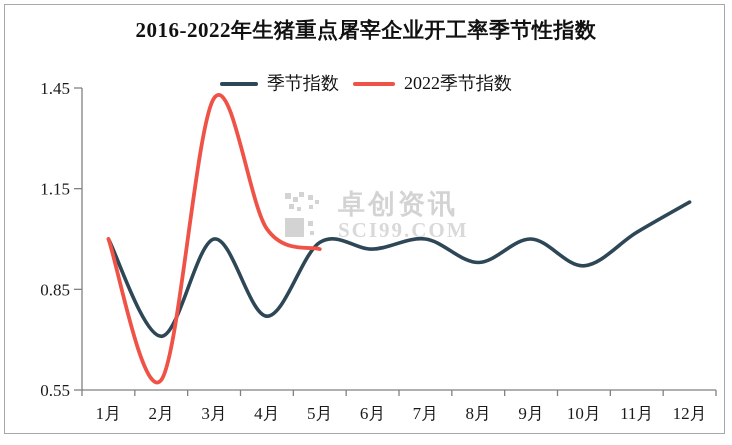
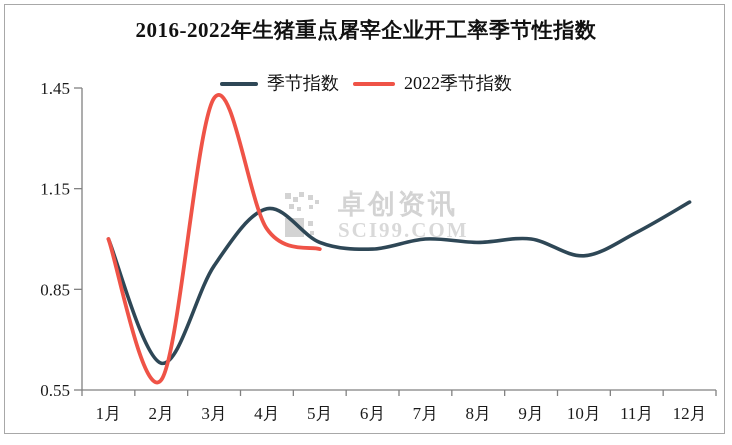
季节指数/2月: 0.71 -> 0.63
季节指数/3月: 1.00 -> 0.92
季节指数/4月: 0.77 -> 1.09
季节指数/8月: 0.93 -> 0.99
季节指数/10月: 0.92 -> 0.95
